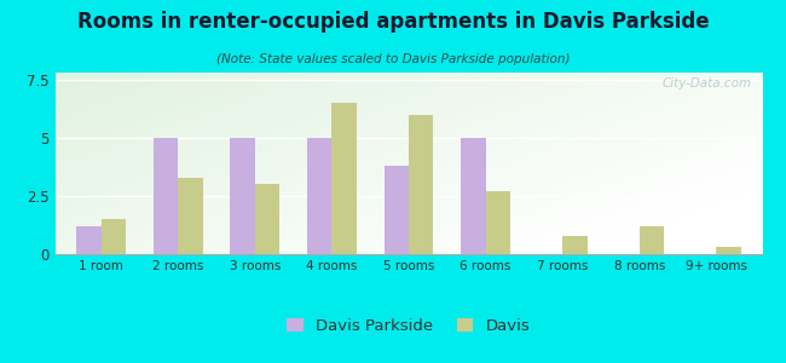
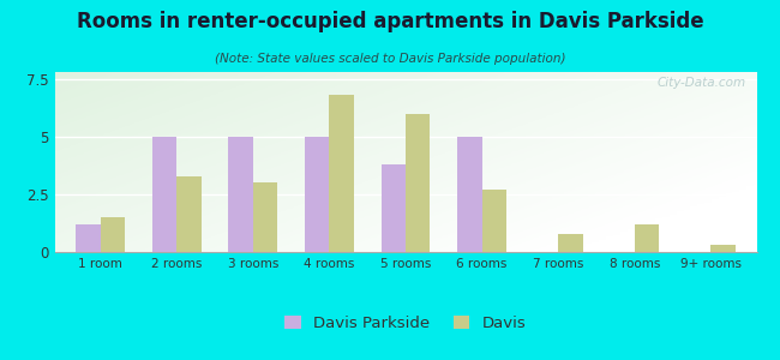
Davis/4 rooms: 6.5 -> 6.8
